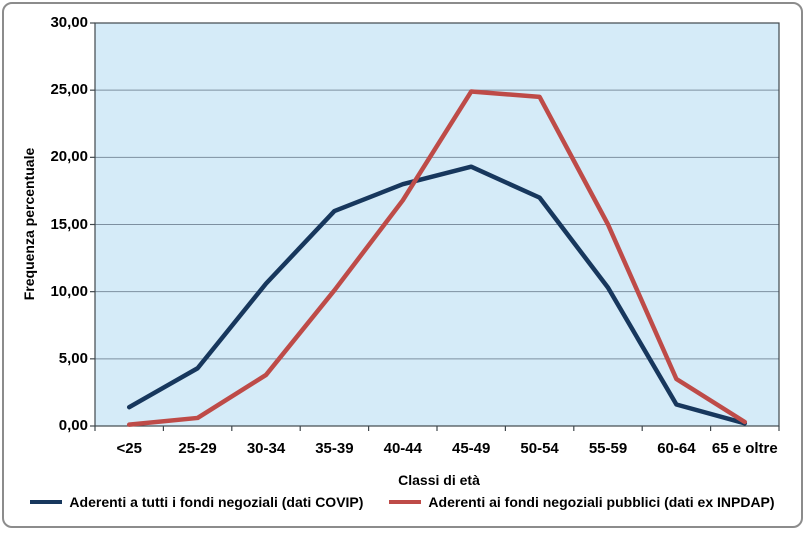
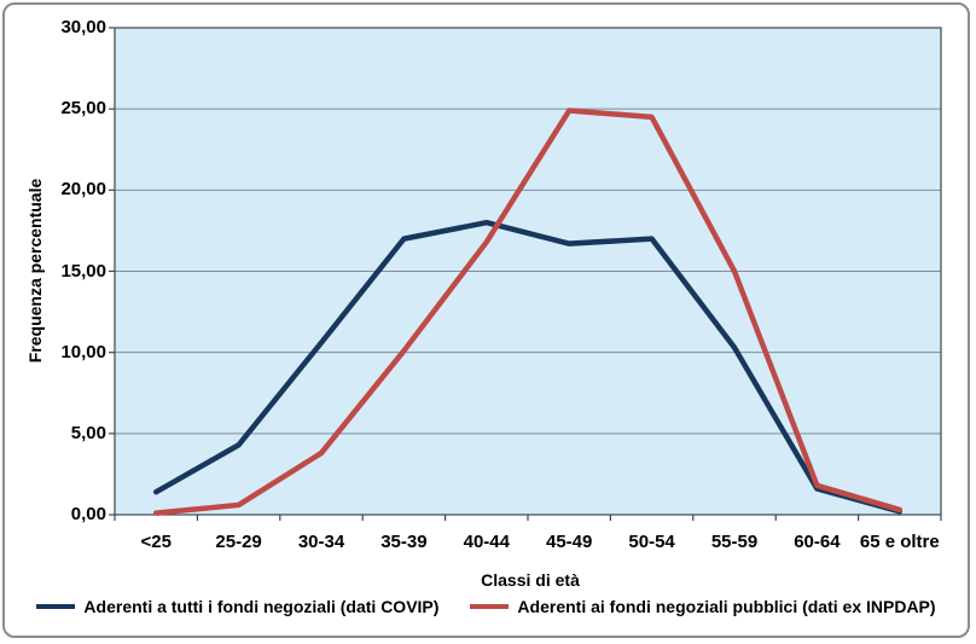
Aderenti a tutti i fondi negoziali (dati COVIP)/35-39: 16,0 -> 17,0
Aderenti a tutti i fondi negoziali (dati COVIP)/45-49: 19,3 -> 16,7
Aderenti ai fondi negoziali pubblici (dati ex INPDAP)/60-64: 3,5 -> 1,8
